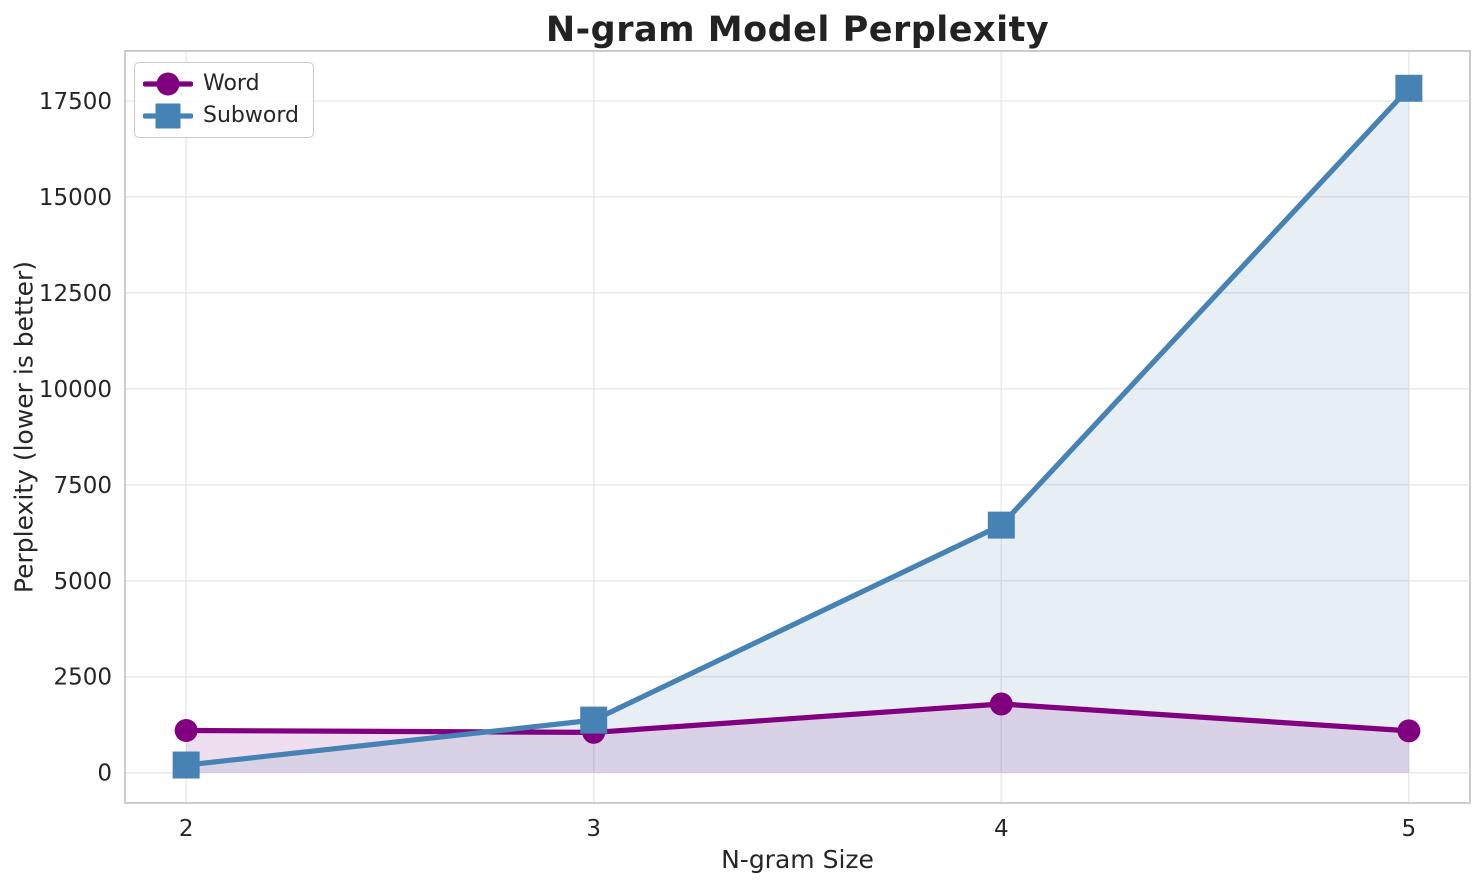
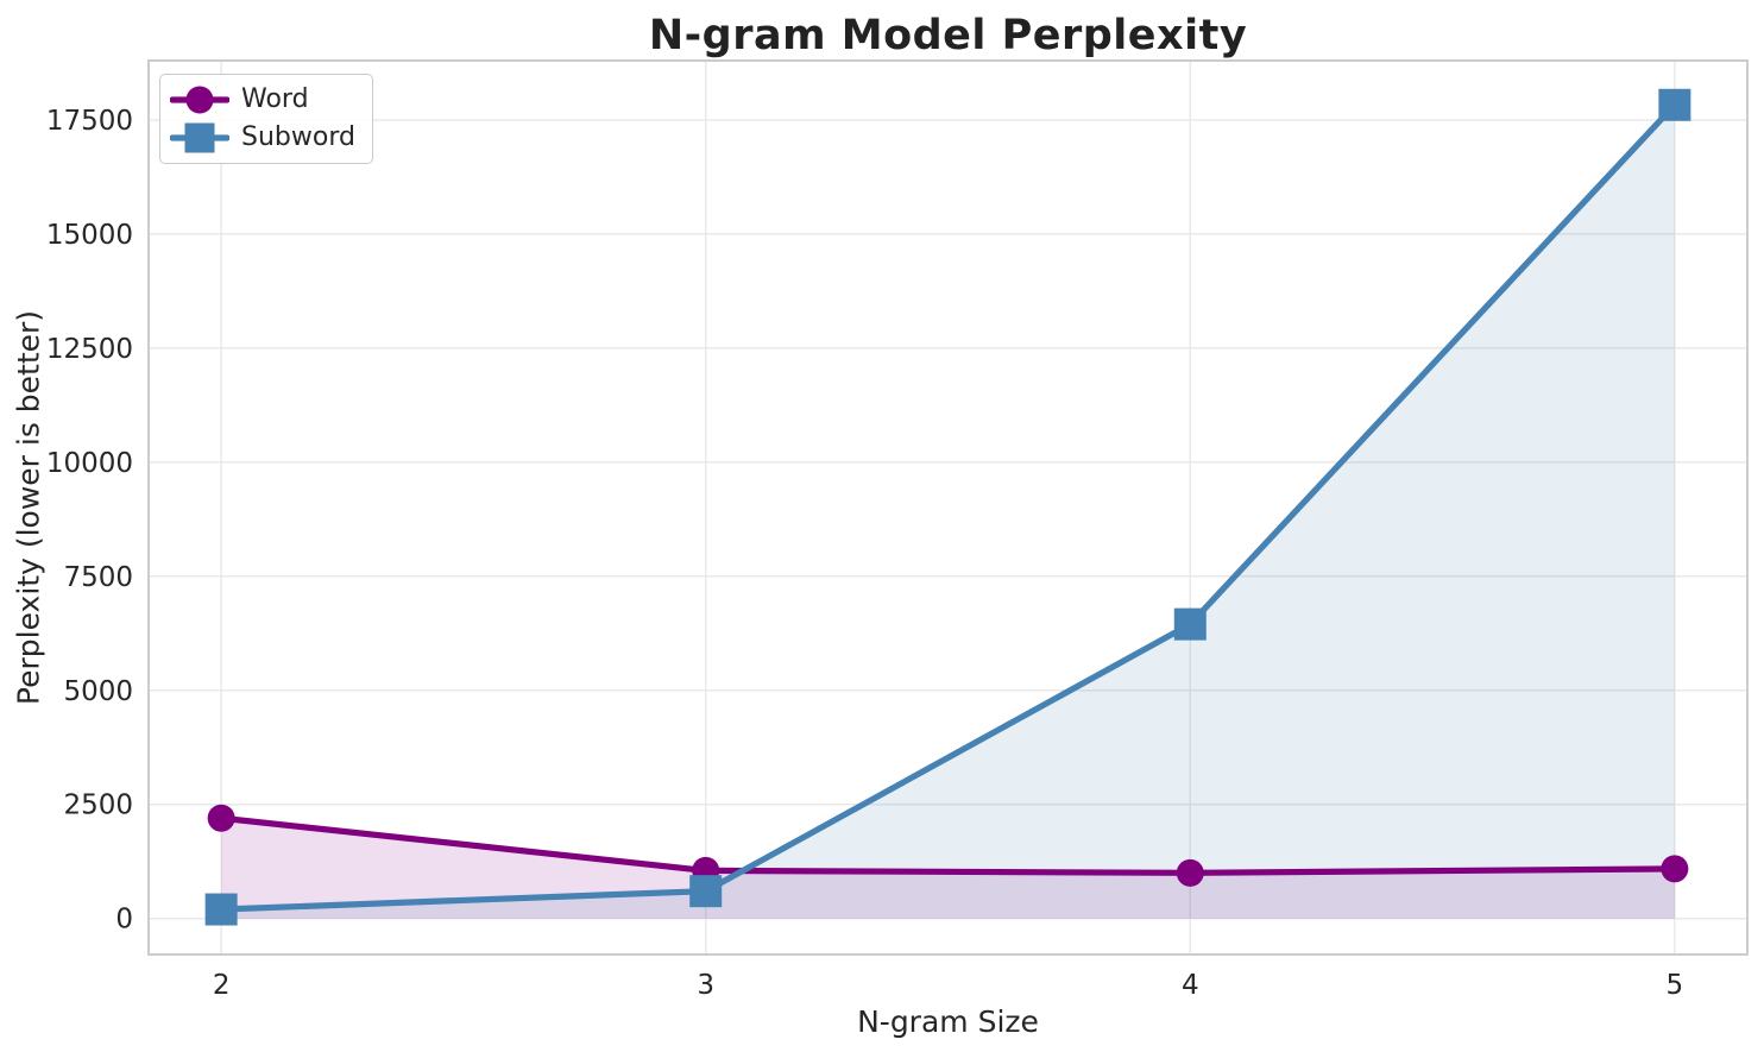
Word/2: 1100 -> 2200
Subword/3: 1400 -> 600
Word/4: 1800 -> 1000
